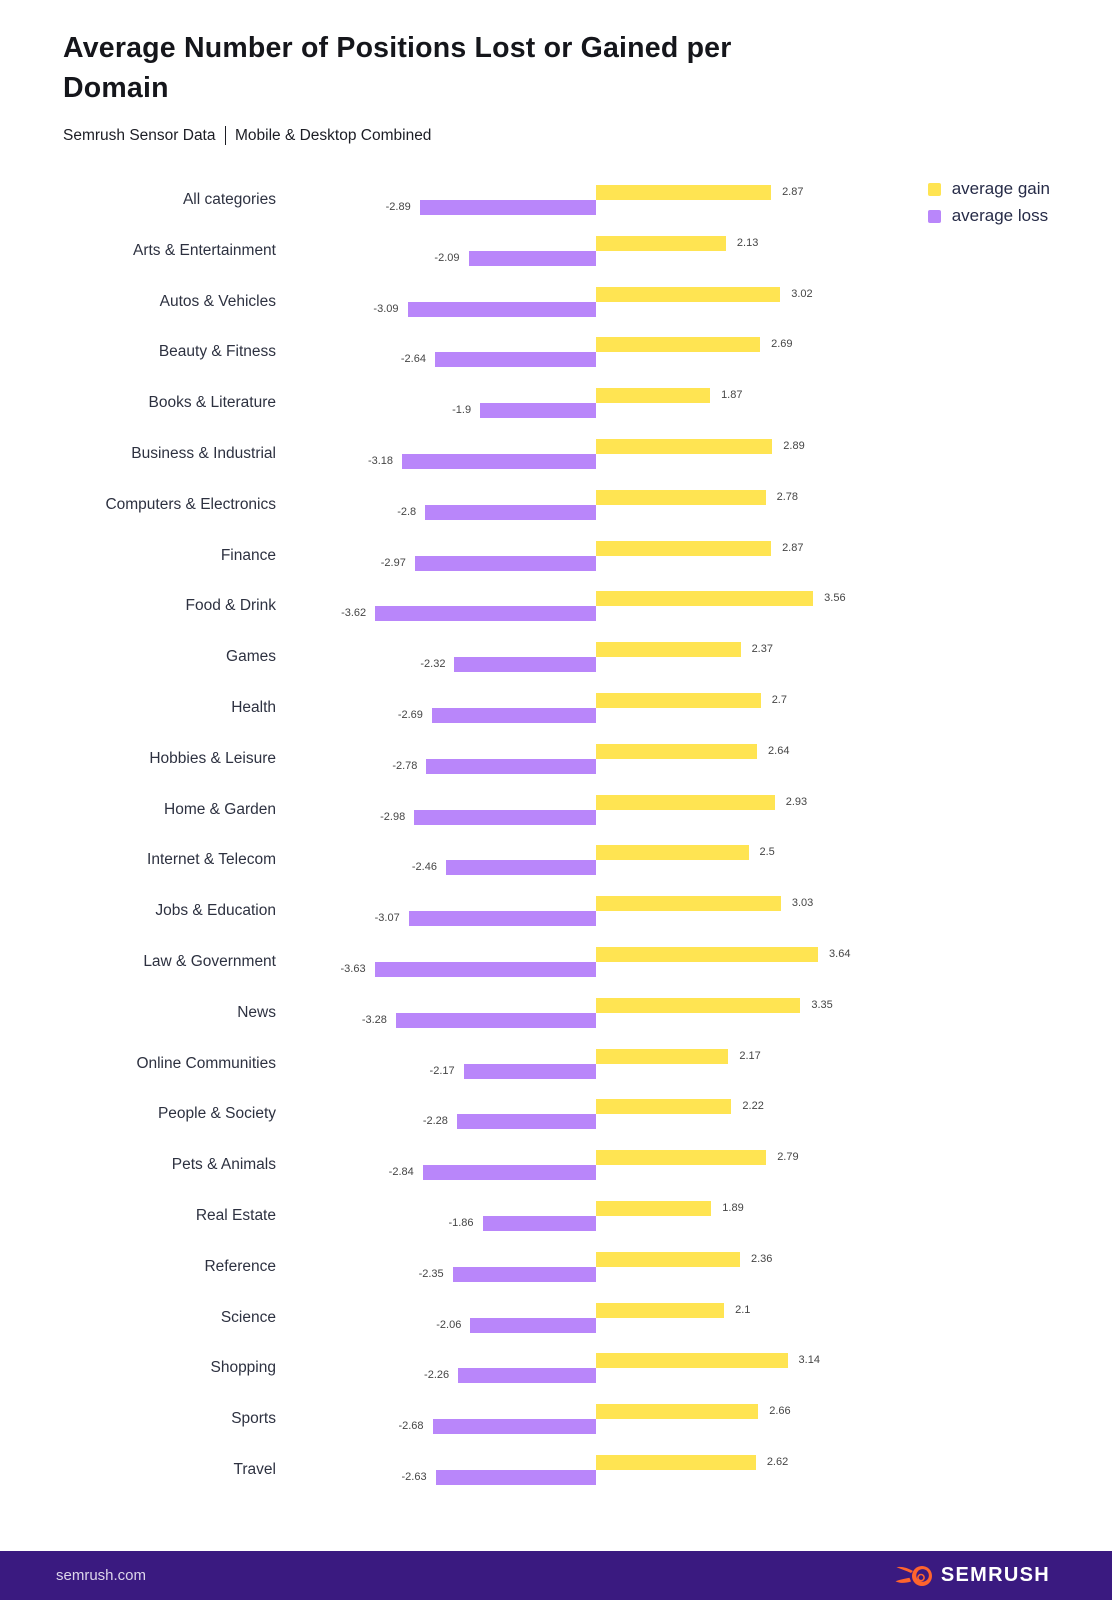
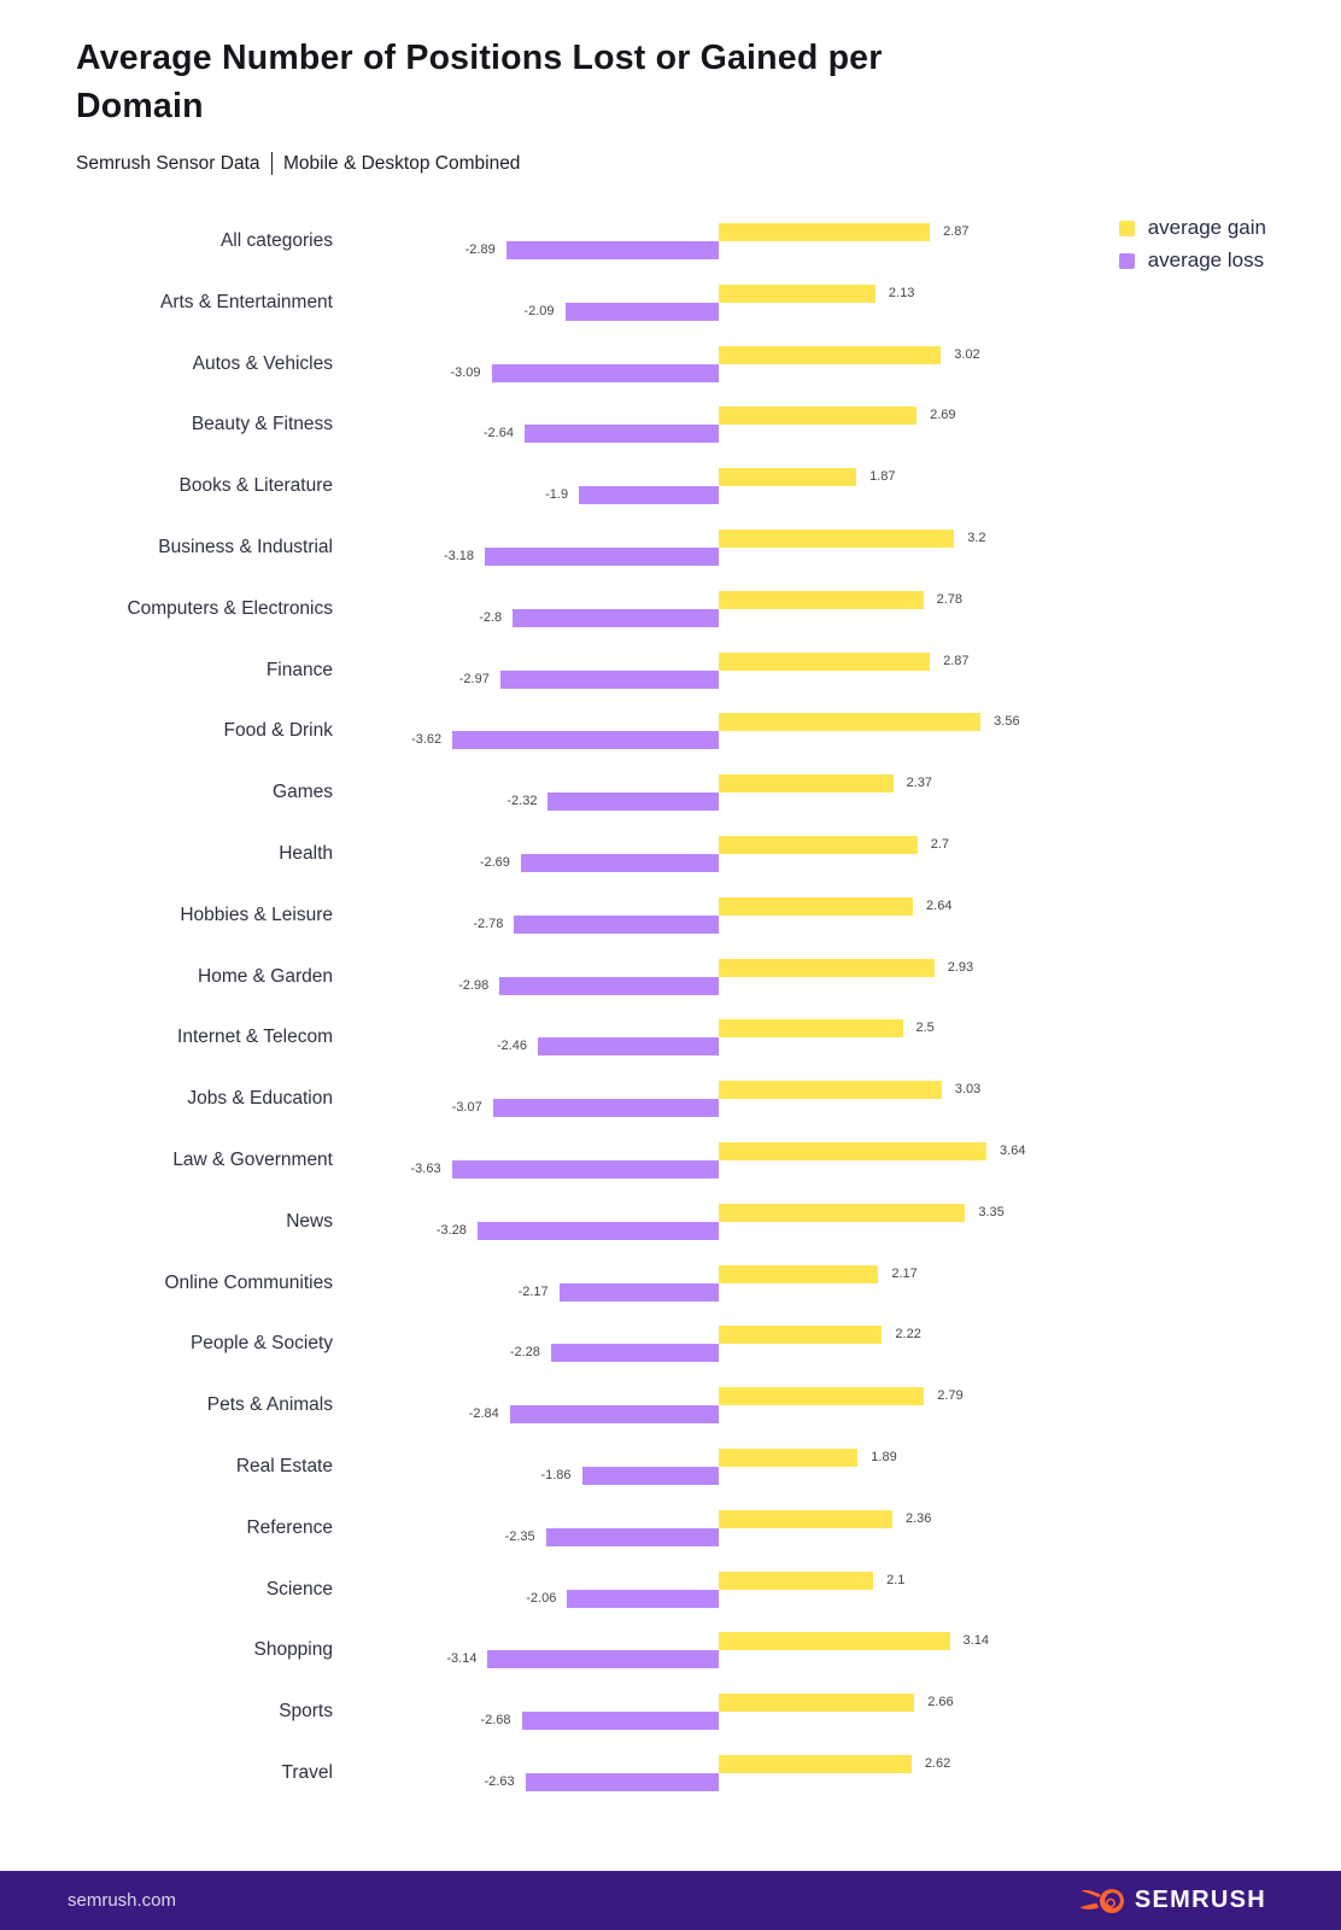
average gain/Business & Industrial: 2.89 -> 3.2
average loss/Shopping: -2.26 -> -3.14
